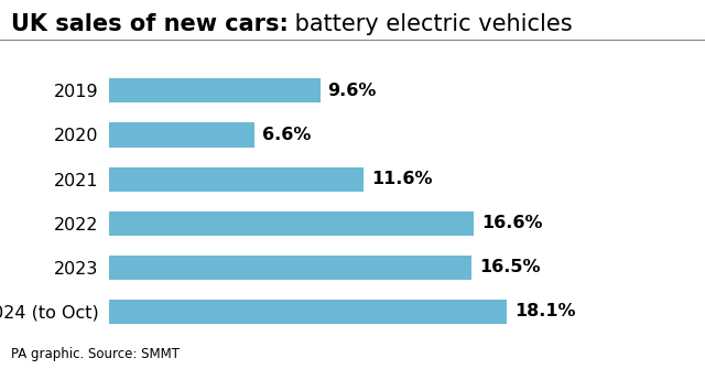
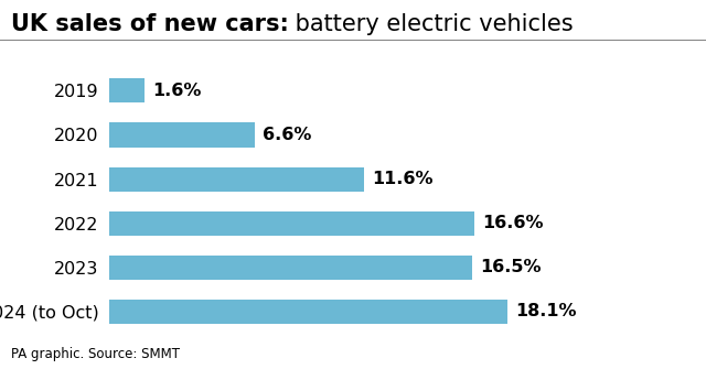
2019: 9.6% -> 1.6%
